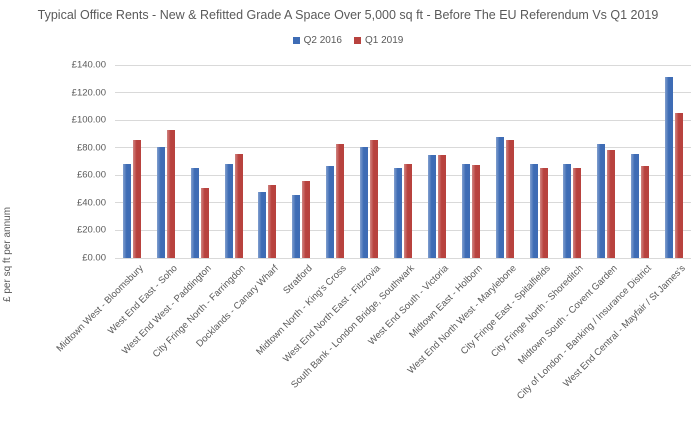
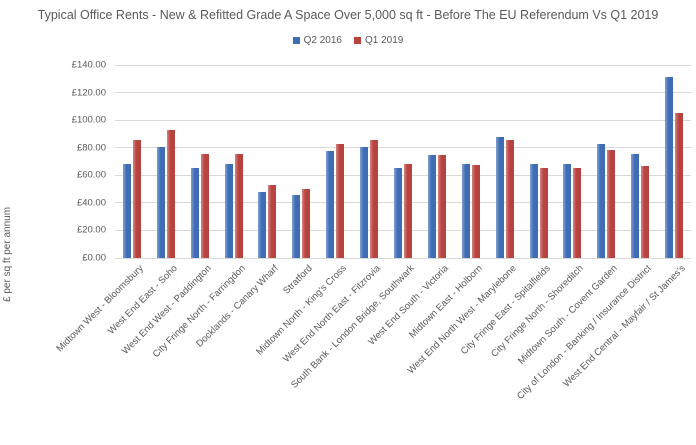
Q1 2019/West End West - Paddington: £51 -> £76
Q1 2019/Stratford: £56 -> £50
Q2 2016/Midtown North - King's Cross: £67 -> £78
